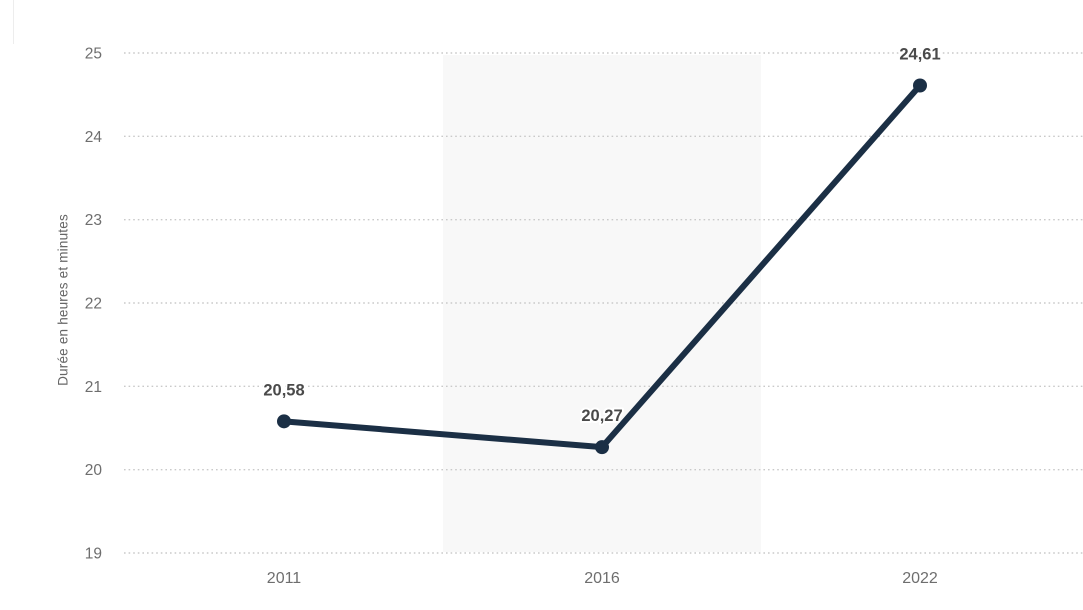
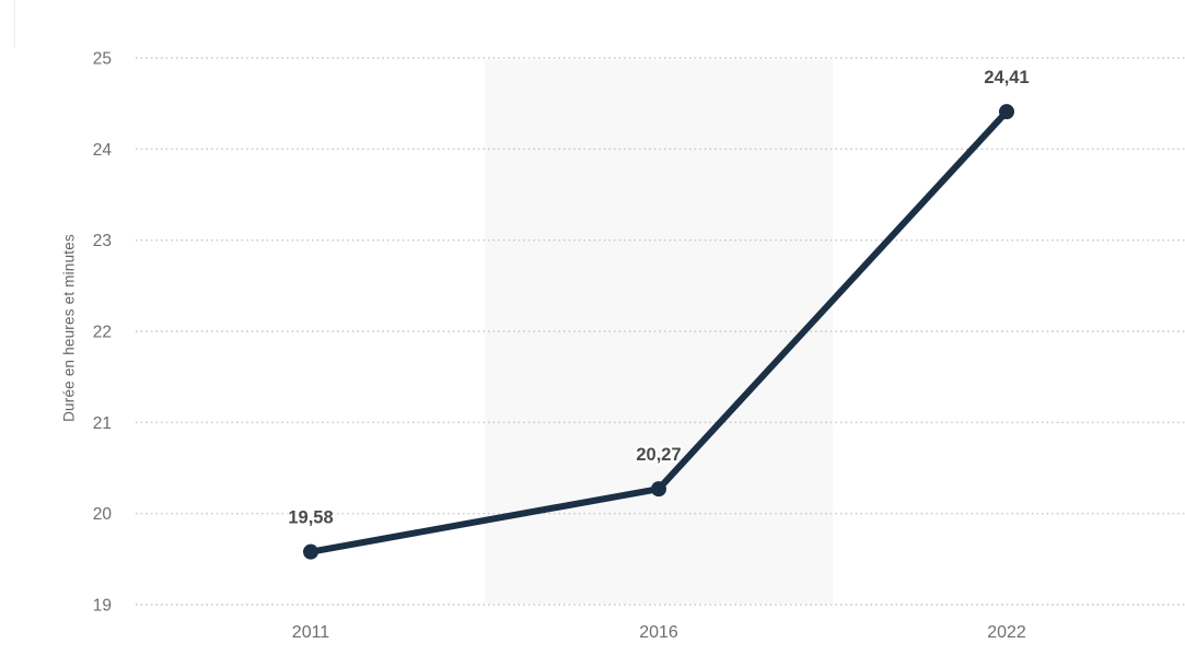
2011: 20,58 -> 19,58
2022: 24,61 -> 24,41
